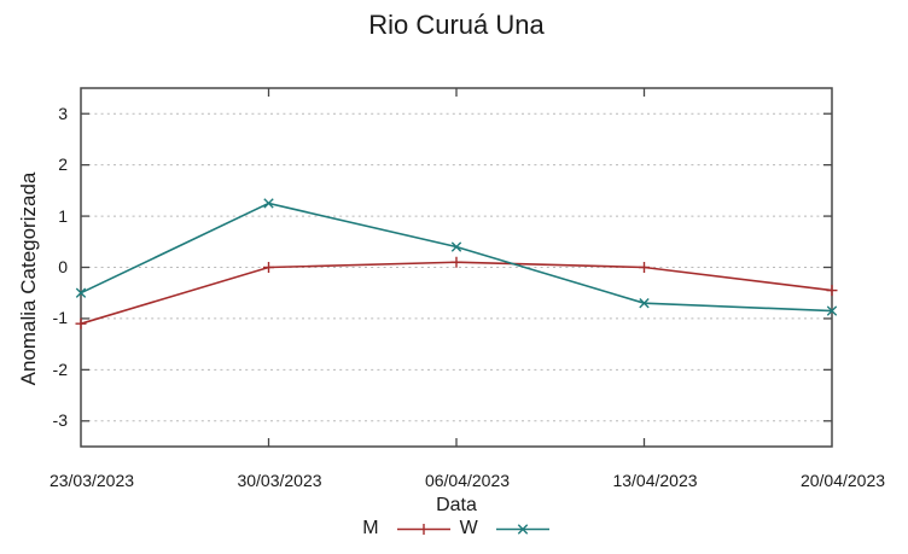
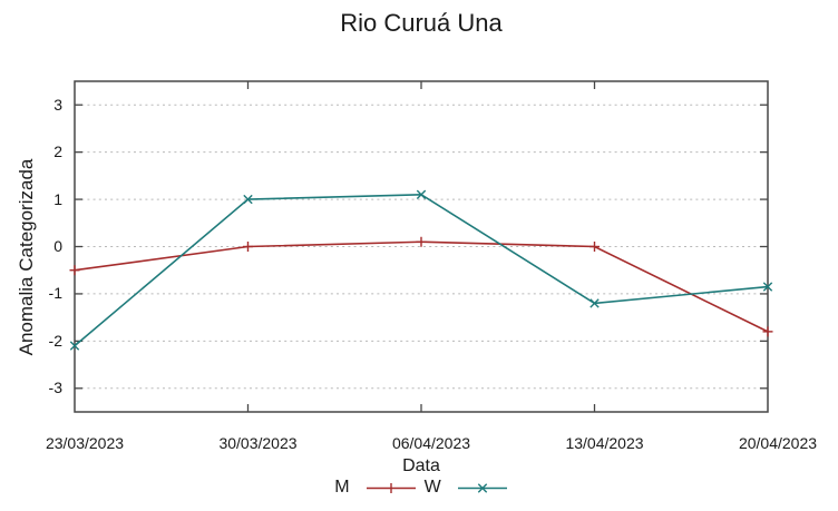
M/23/03/2023: -1.1 -> -0.5
W/23/03/2023: -0.5 -> -2.1
W/30/03/2023: 1.2 -> 1.0
W/06/04/2023: 0.4 -> 1.1
W/13/04/2023: -0.7 -> -1.2
M/20/04/2023: -0.5 -> -1.8
